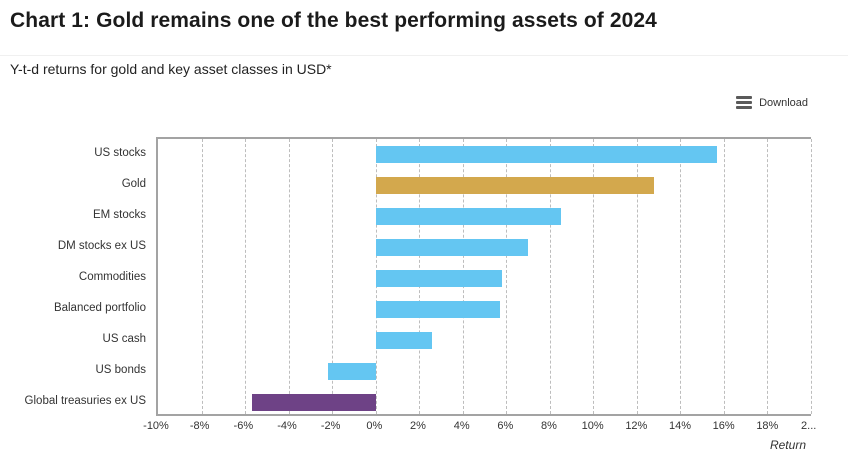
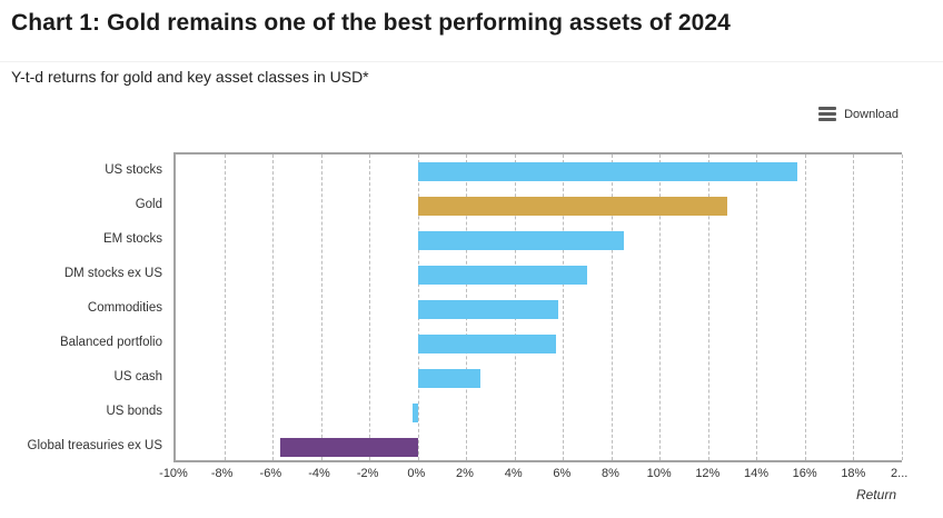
US bonds: -2.2% -> -0.2%
